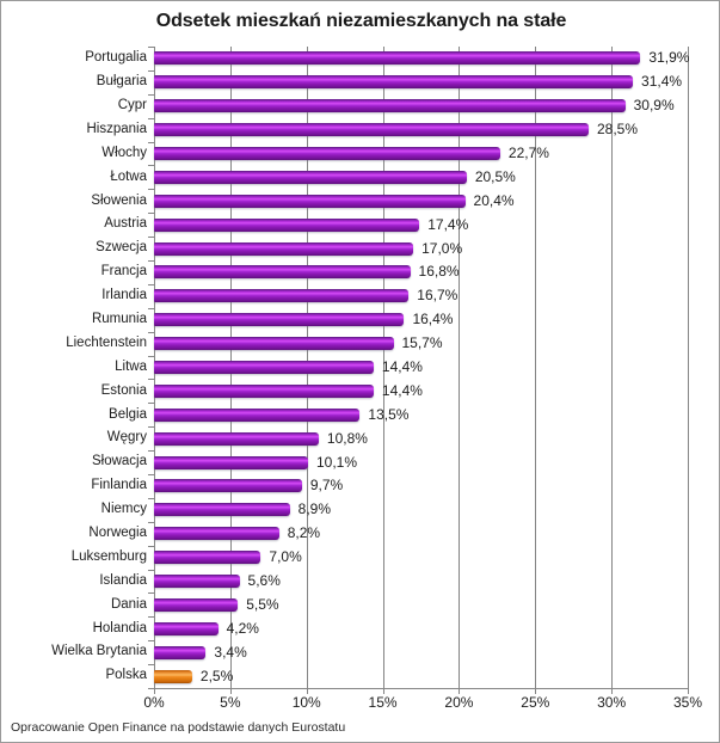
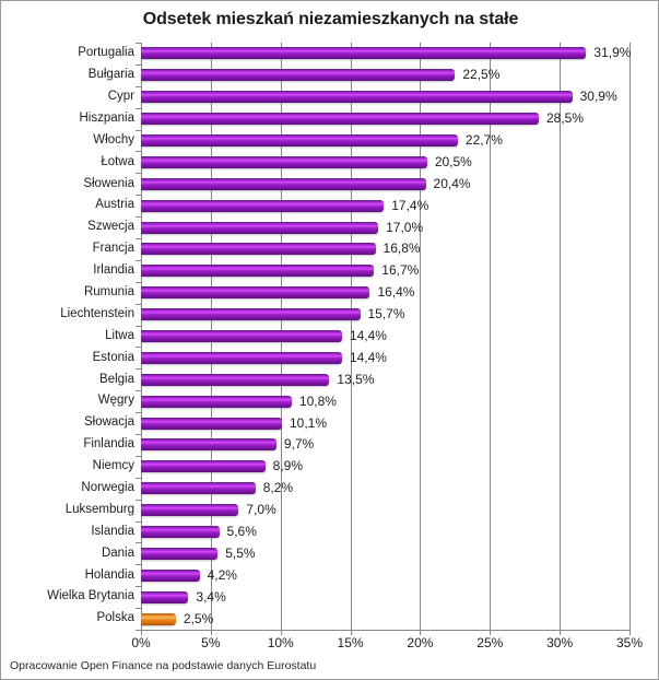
Bułgaria: 31,4% -> 22,5%
